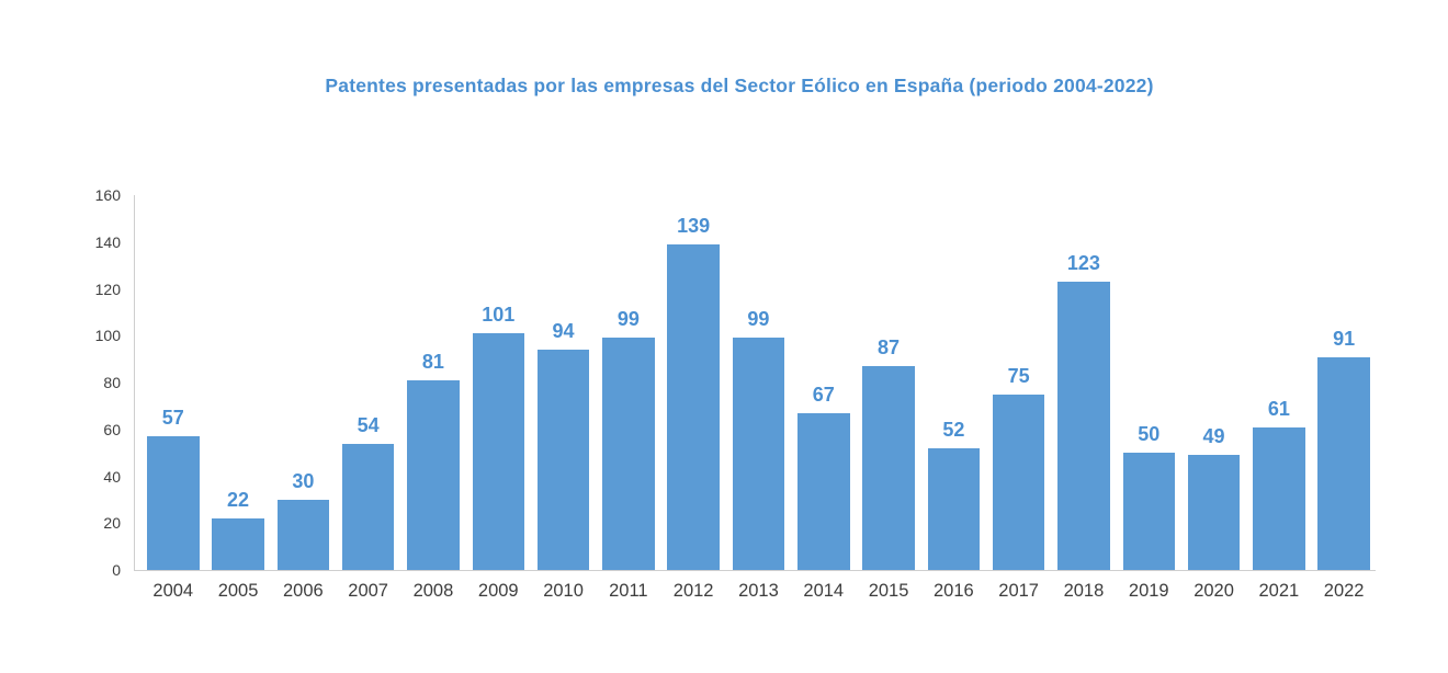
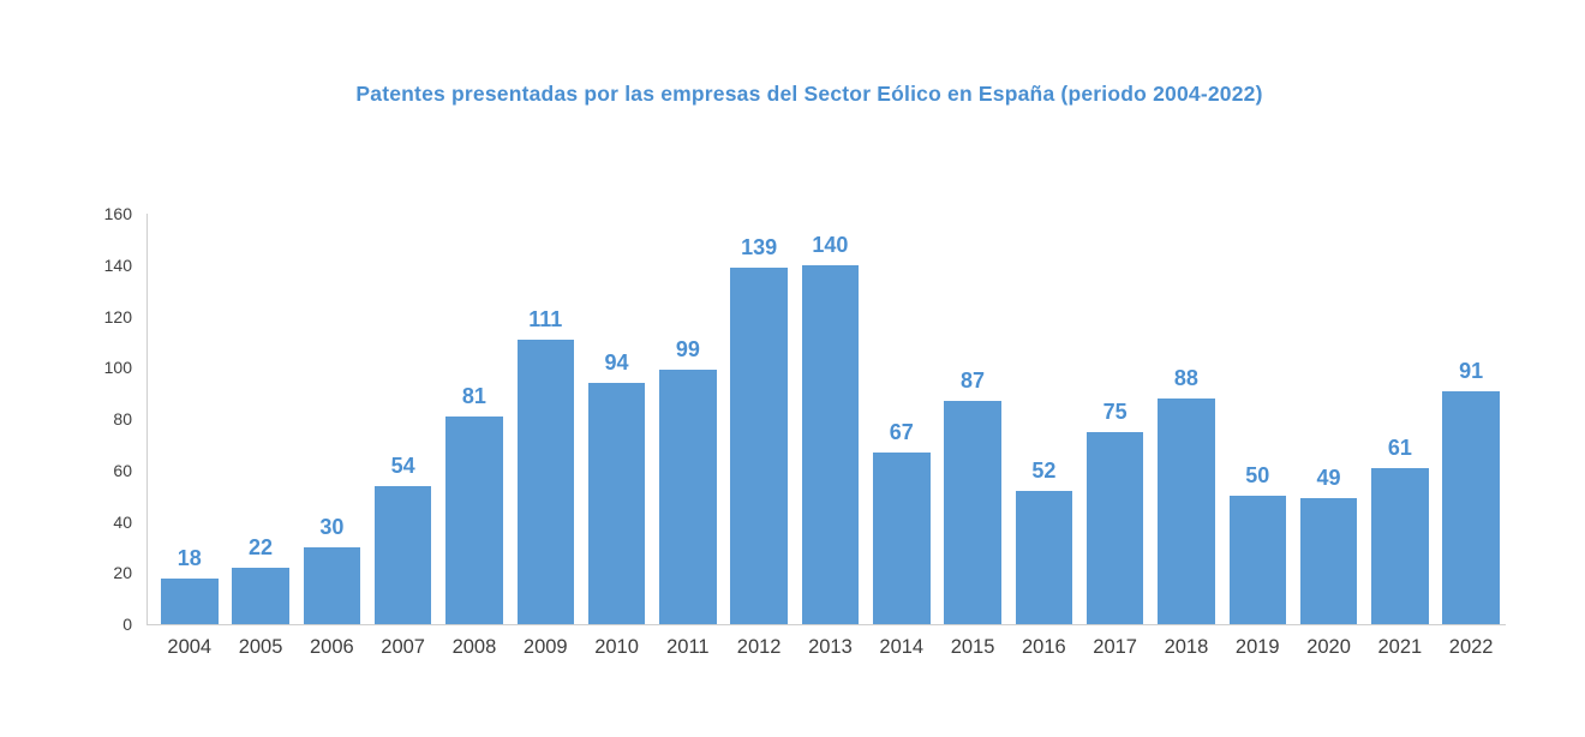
2004: 57 -> 18
2009: 101 -> 111
2013: 99 -> 140
2018: 123 -> 88
